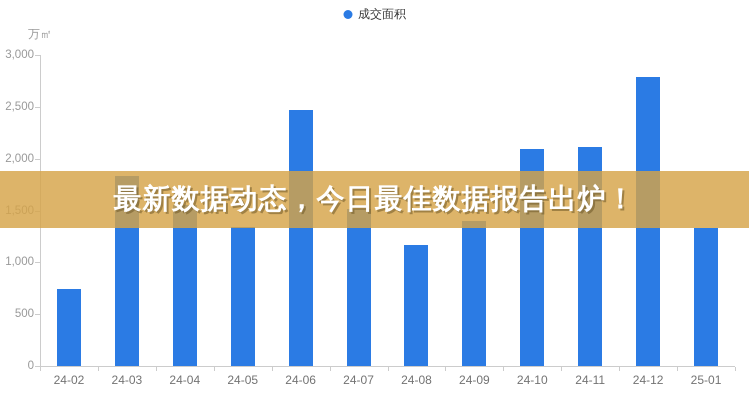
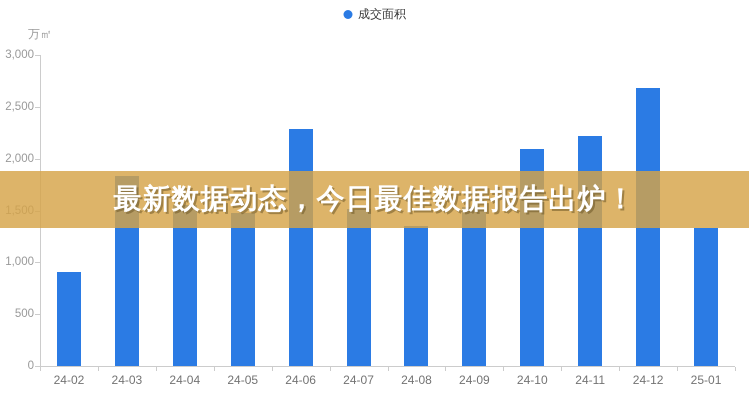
24-02: 740 -> 910
24-05: 1340 -> 1480
24-06: 2470 -> 2290
24-08: 1170 -> 1350
24-09: 1400 -> 1530
24-11: 2110 -> 2220
24-12: 2790 -> 2680
